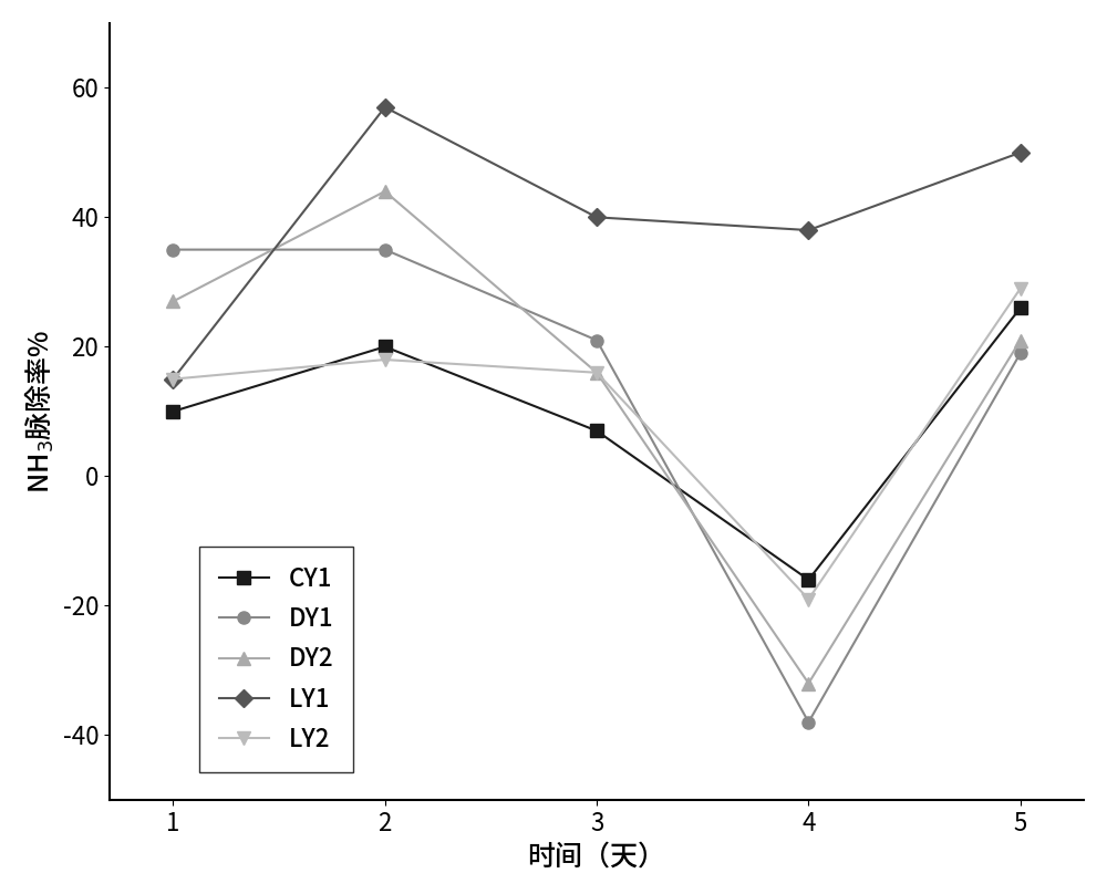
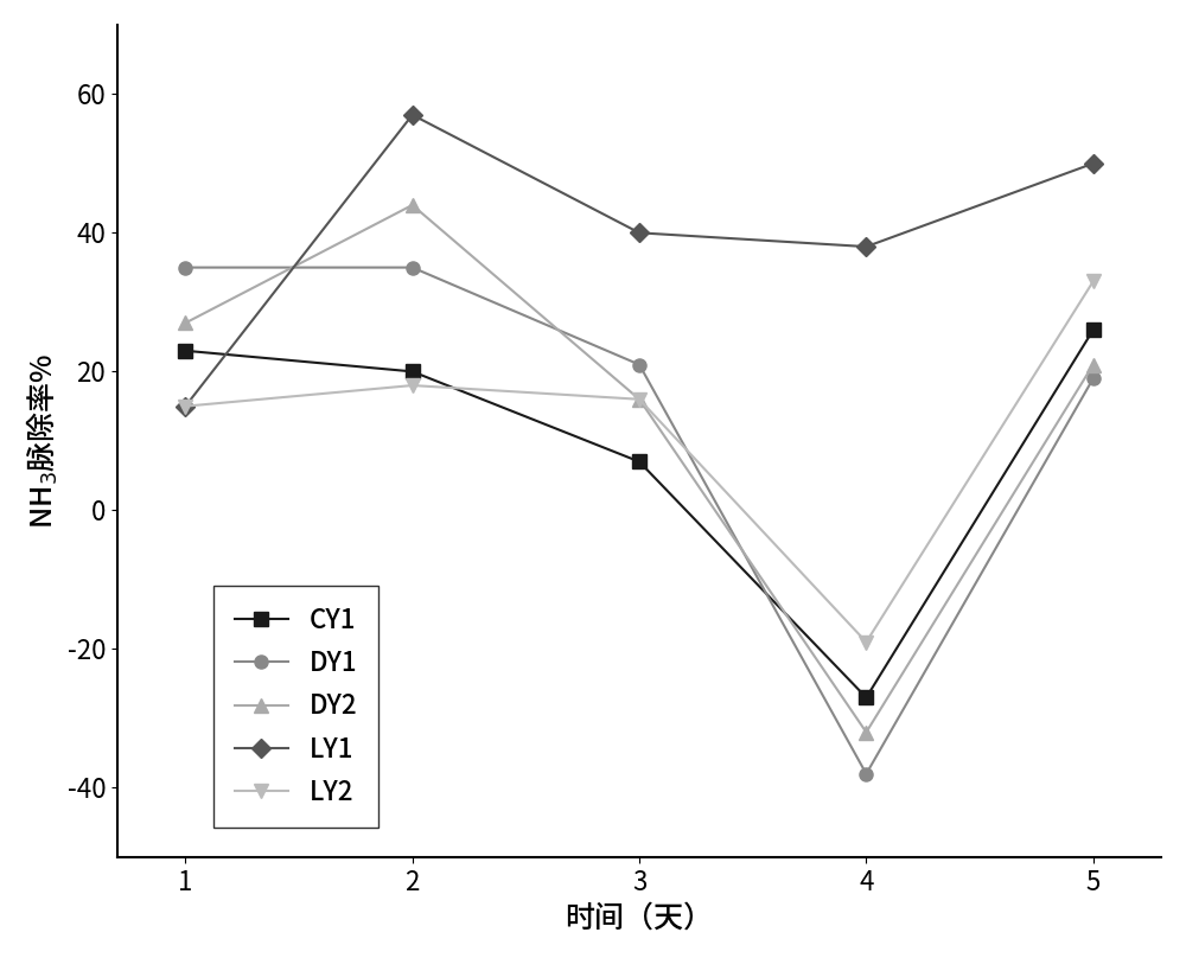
CY1/1: 10 -> 23
CY1/4: -16 -> -27
LY2/5: 29 -> 33
